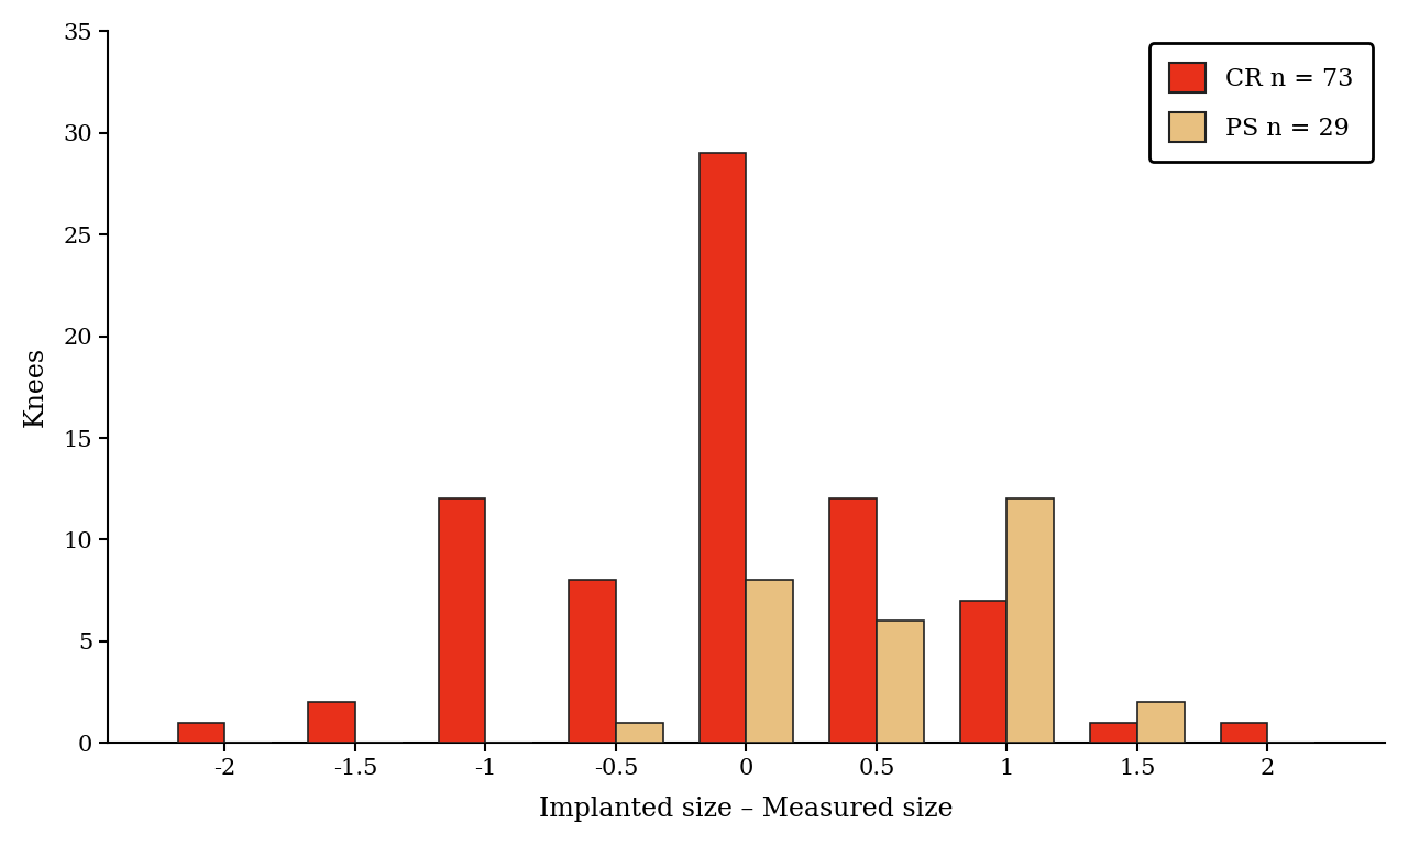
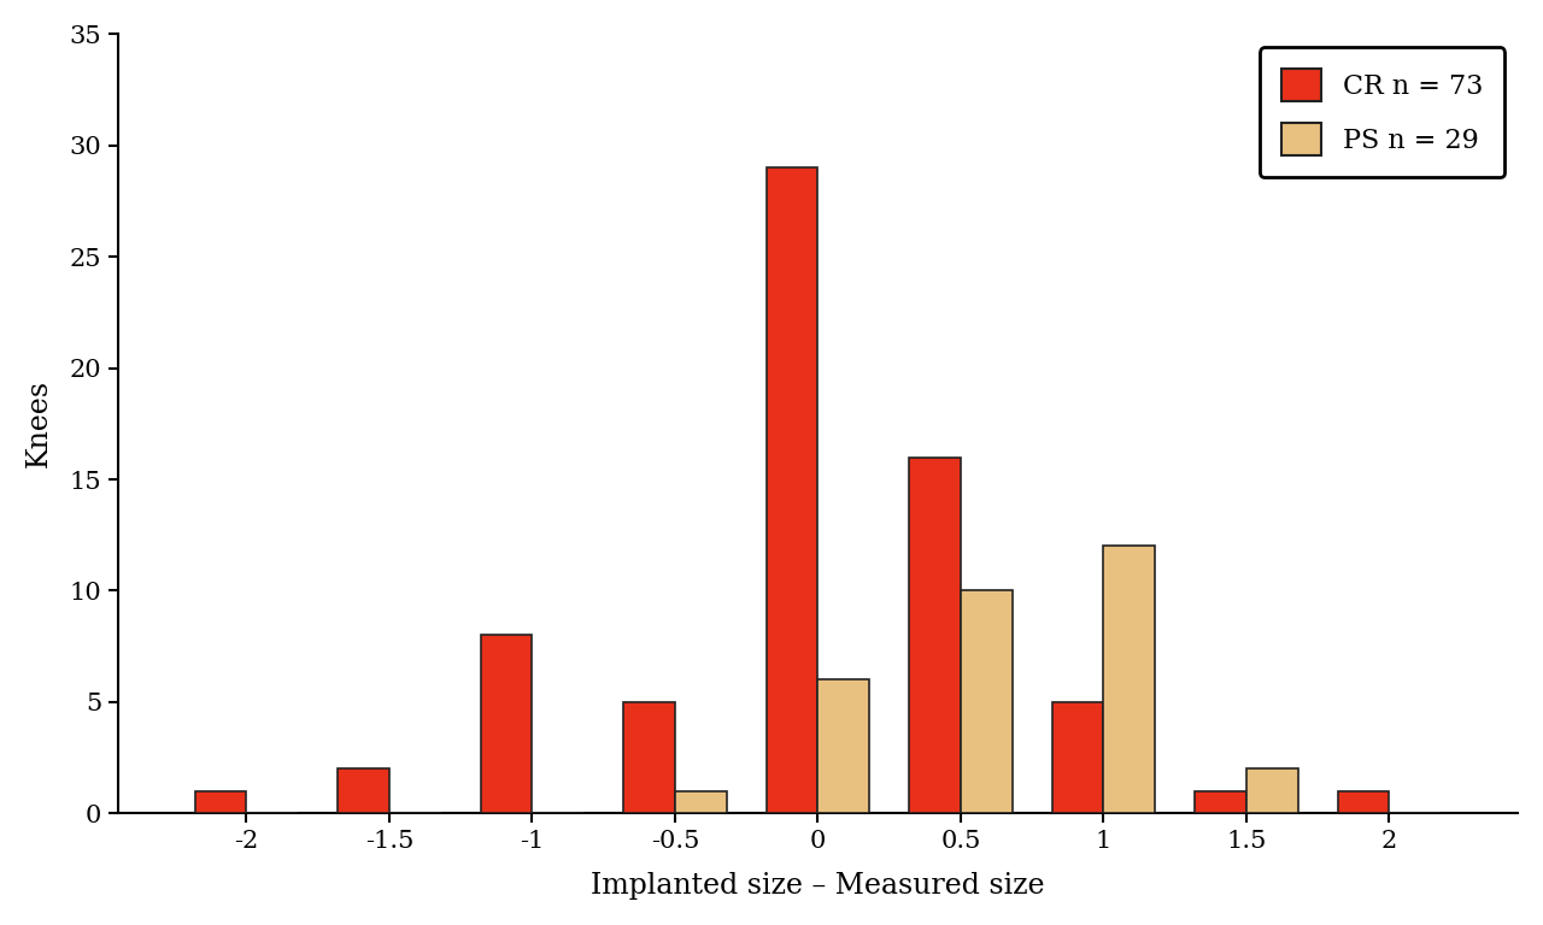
CR n = 73/-1: 12 -> 8
CR n = 73/-0.5: 8 -> 5
PS n = 29/0: 8 -> 6
CR n = 73/0.5: 12 -> 16
PS n = 29/0.5: 6 -> 10
CR n = 73/1: 7 -> 5
